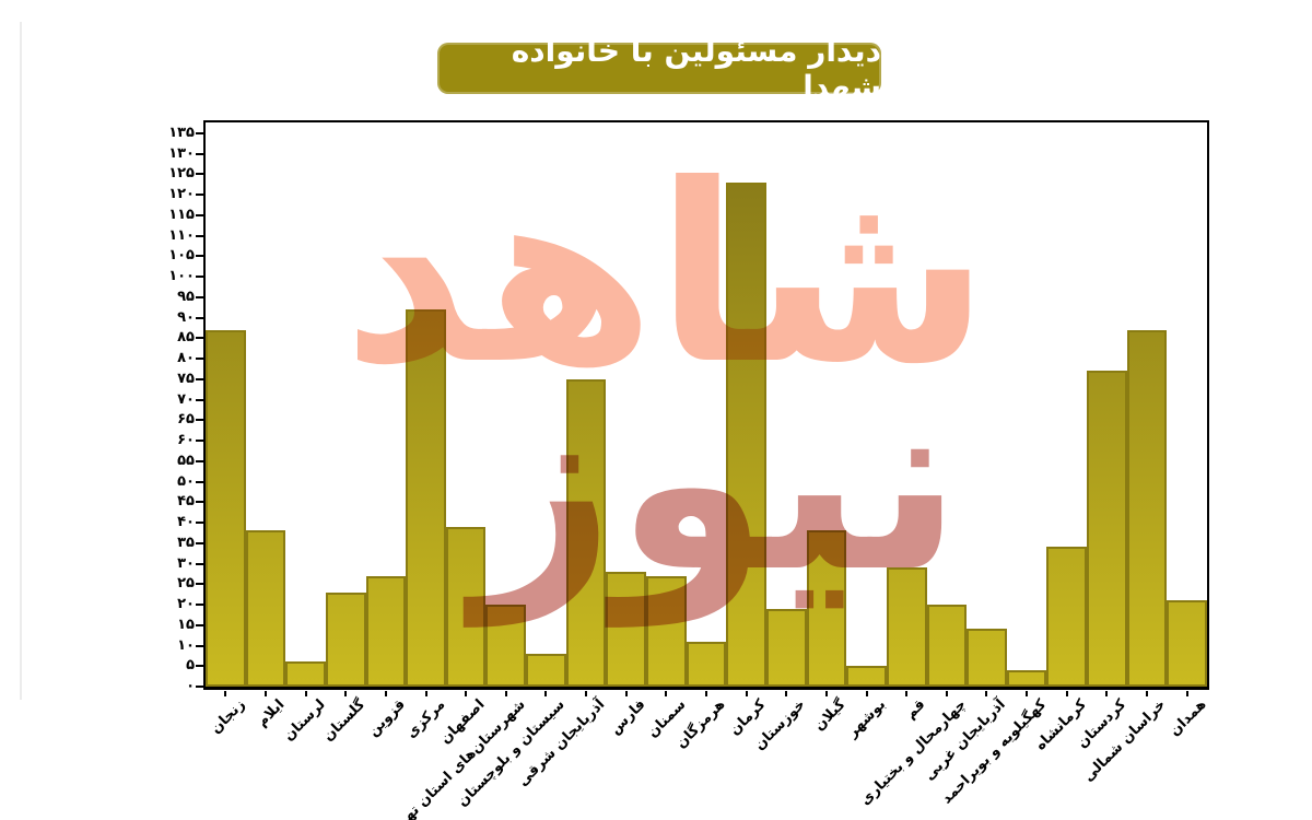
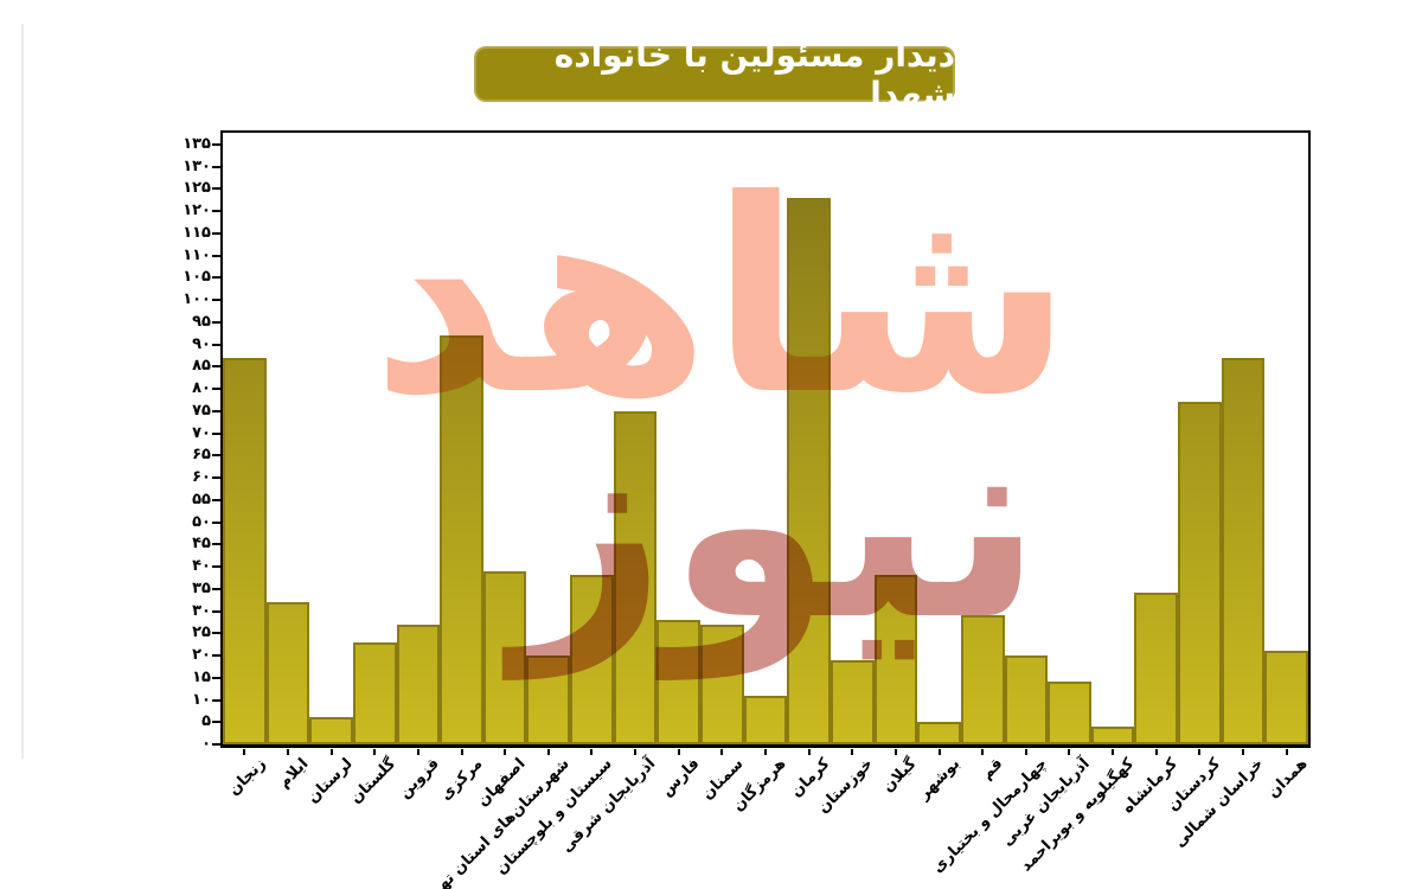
ایلام: 38 -> 32
سیستان و بلوچستان: 8 -> 38
